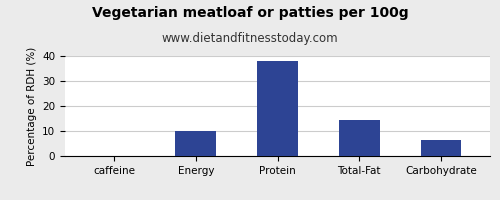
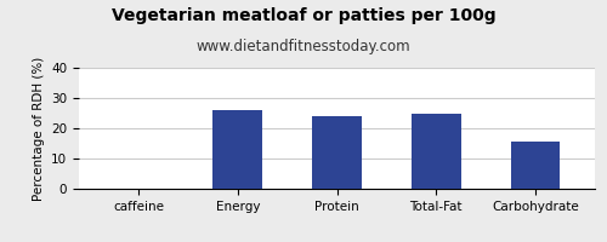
Energy: 10.0 -> 26.0
Protein: 38.0 -> 24.0
Total-Fat: 14.5 -> 25.0
Carbohydrate: 6.5 -> 15.5
